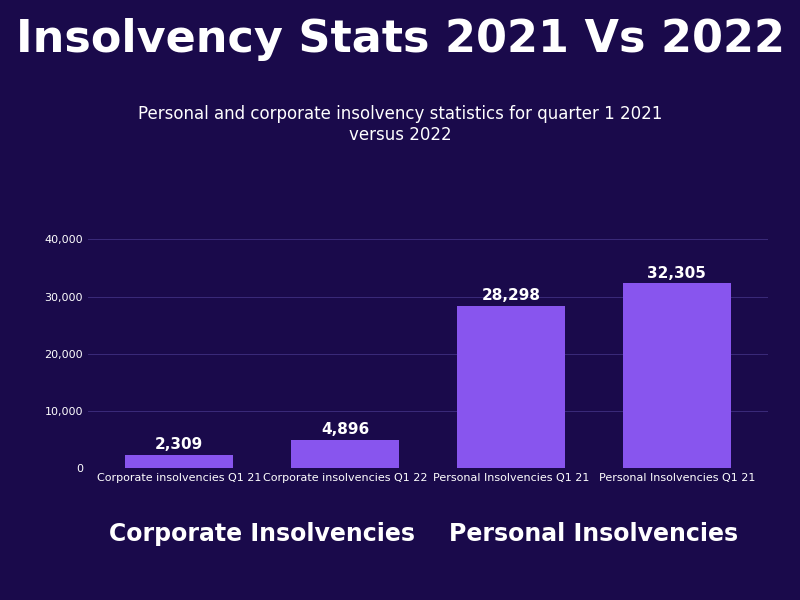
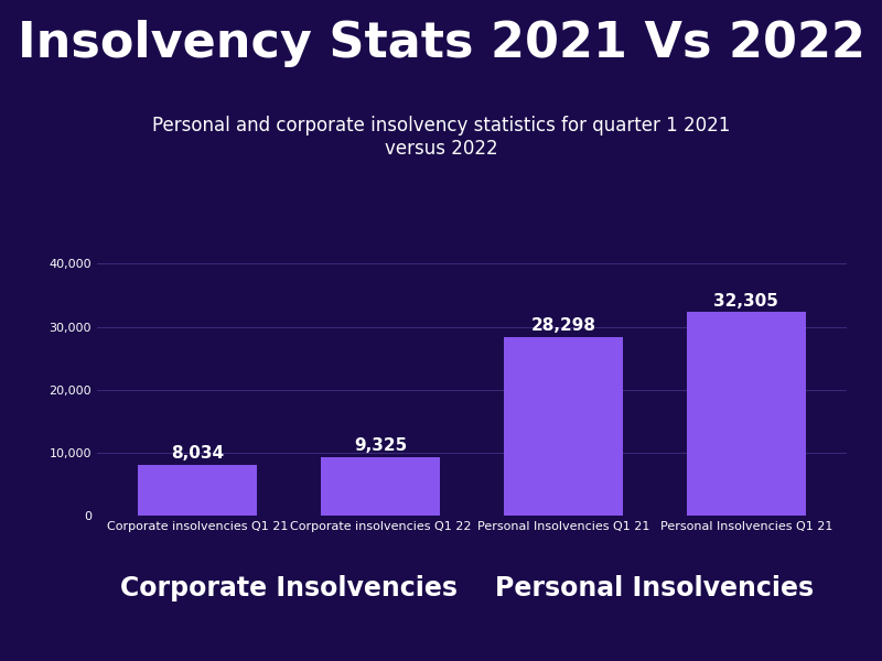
Corporate insolvencies Q1 21: 2,309 -> 8,034
Corporate insolvencies Q1 22: 4,896 -> 9,325
